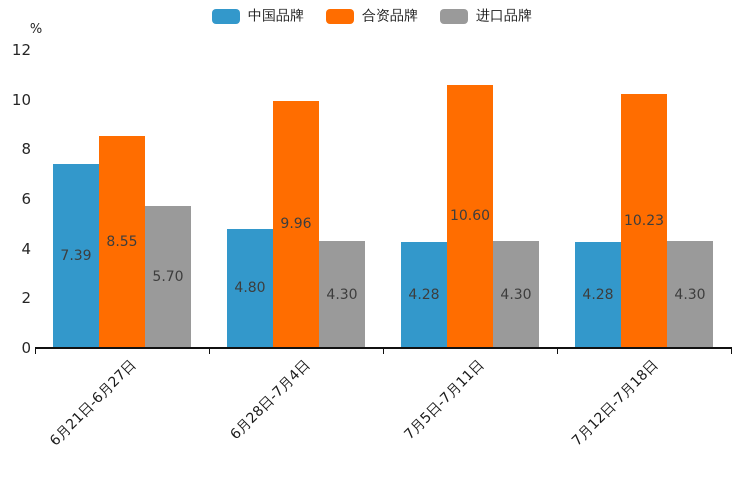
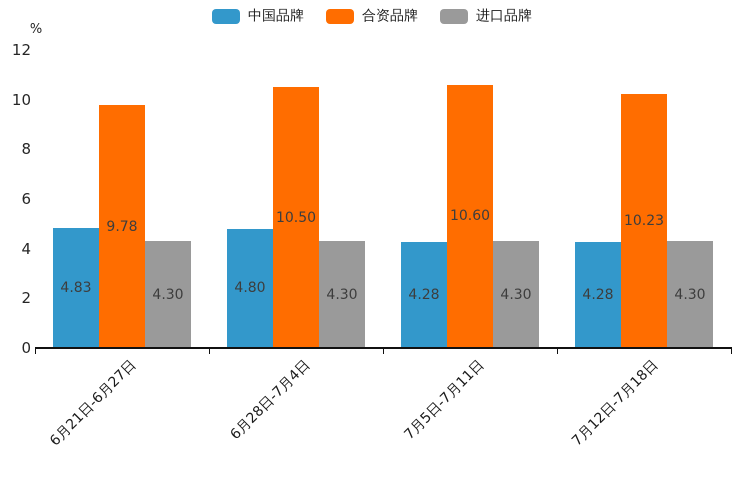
中国品牌/6月21日-6月27日: 7.39 -> 4.83
合资品牌/6月21日-6月27日: 8.55 -> 9.78
进口品牌/6月21日-6月27日: 5.70 -> 4.30
合资品牌/6月28日-7月4日: 9.96 -> 10.50
